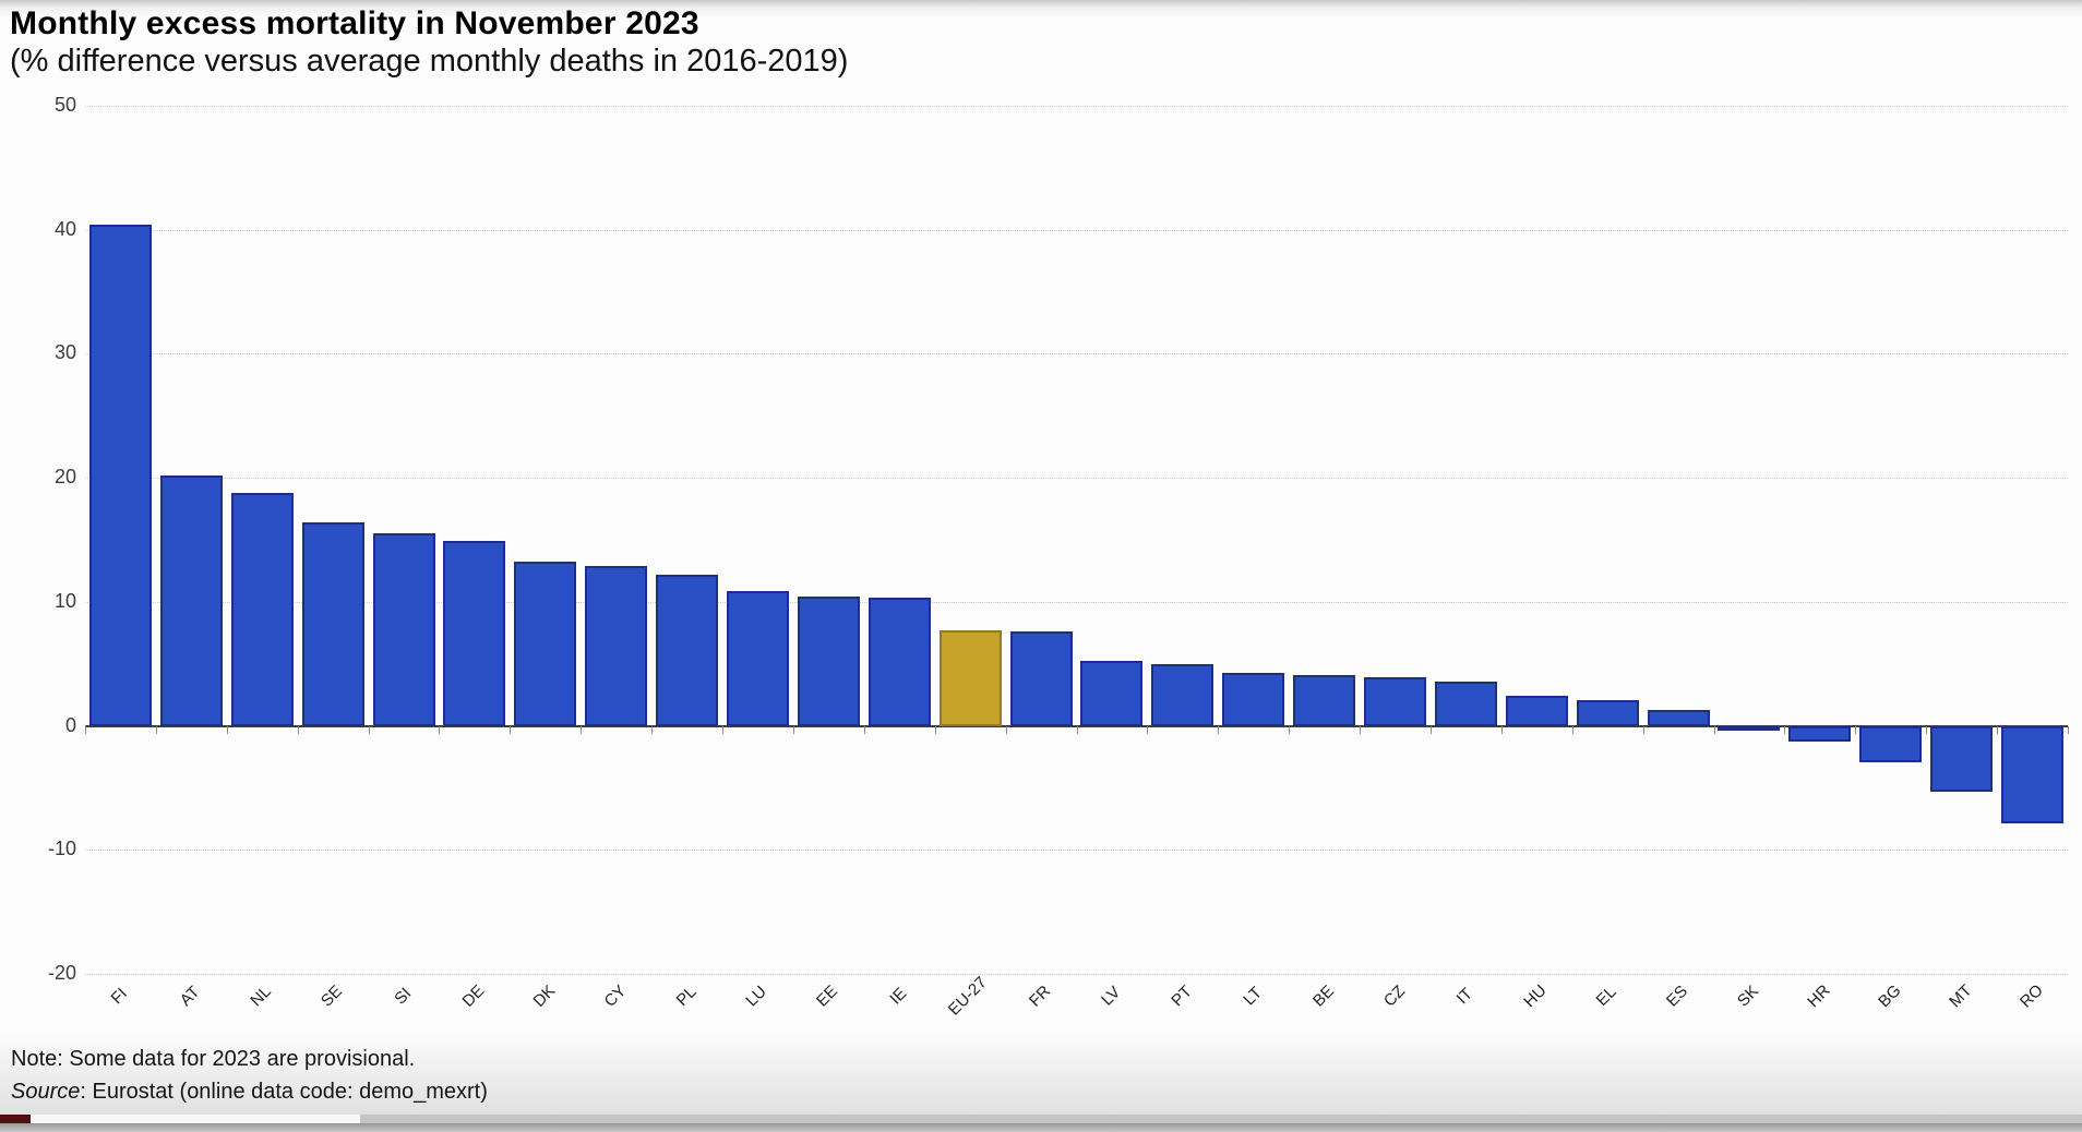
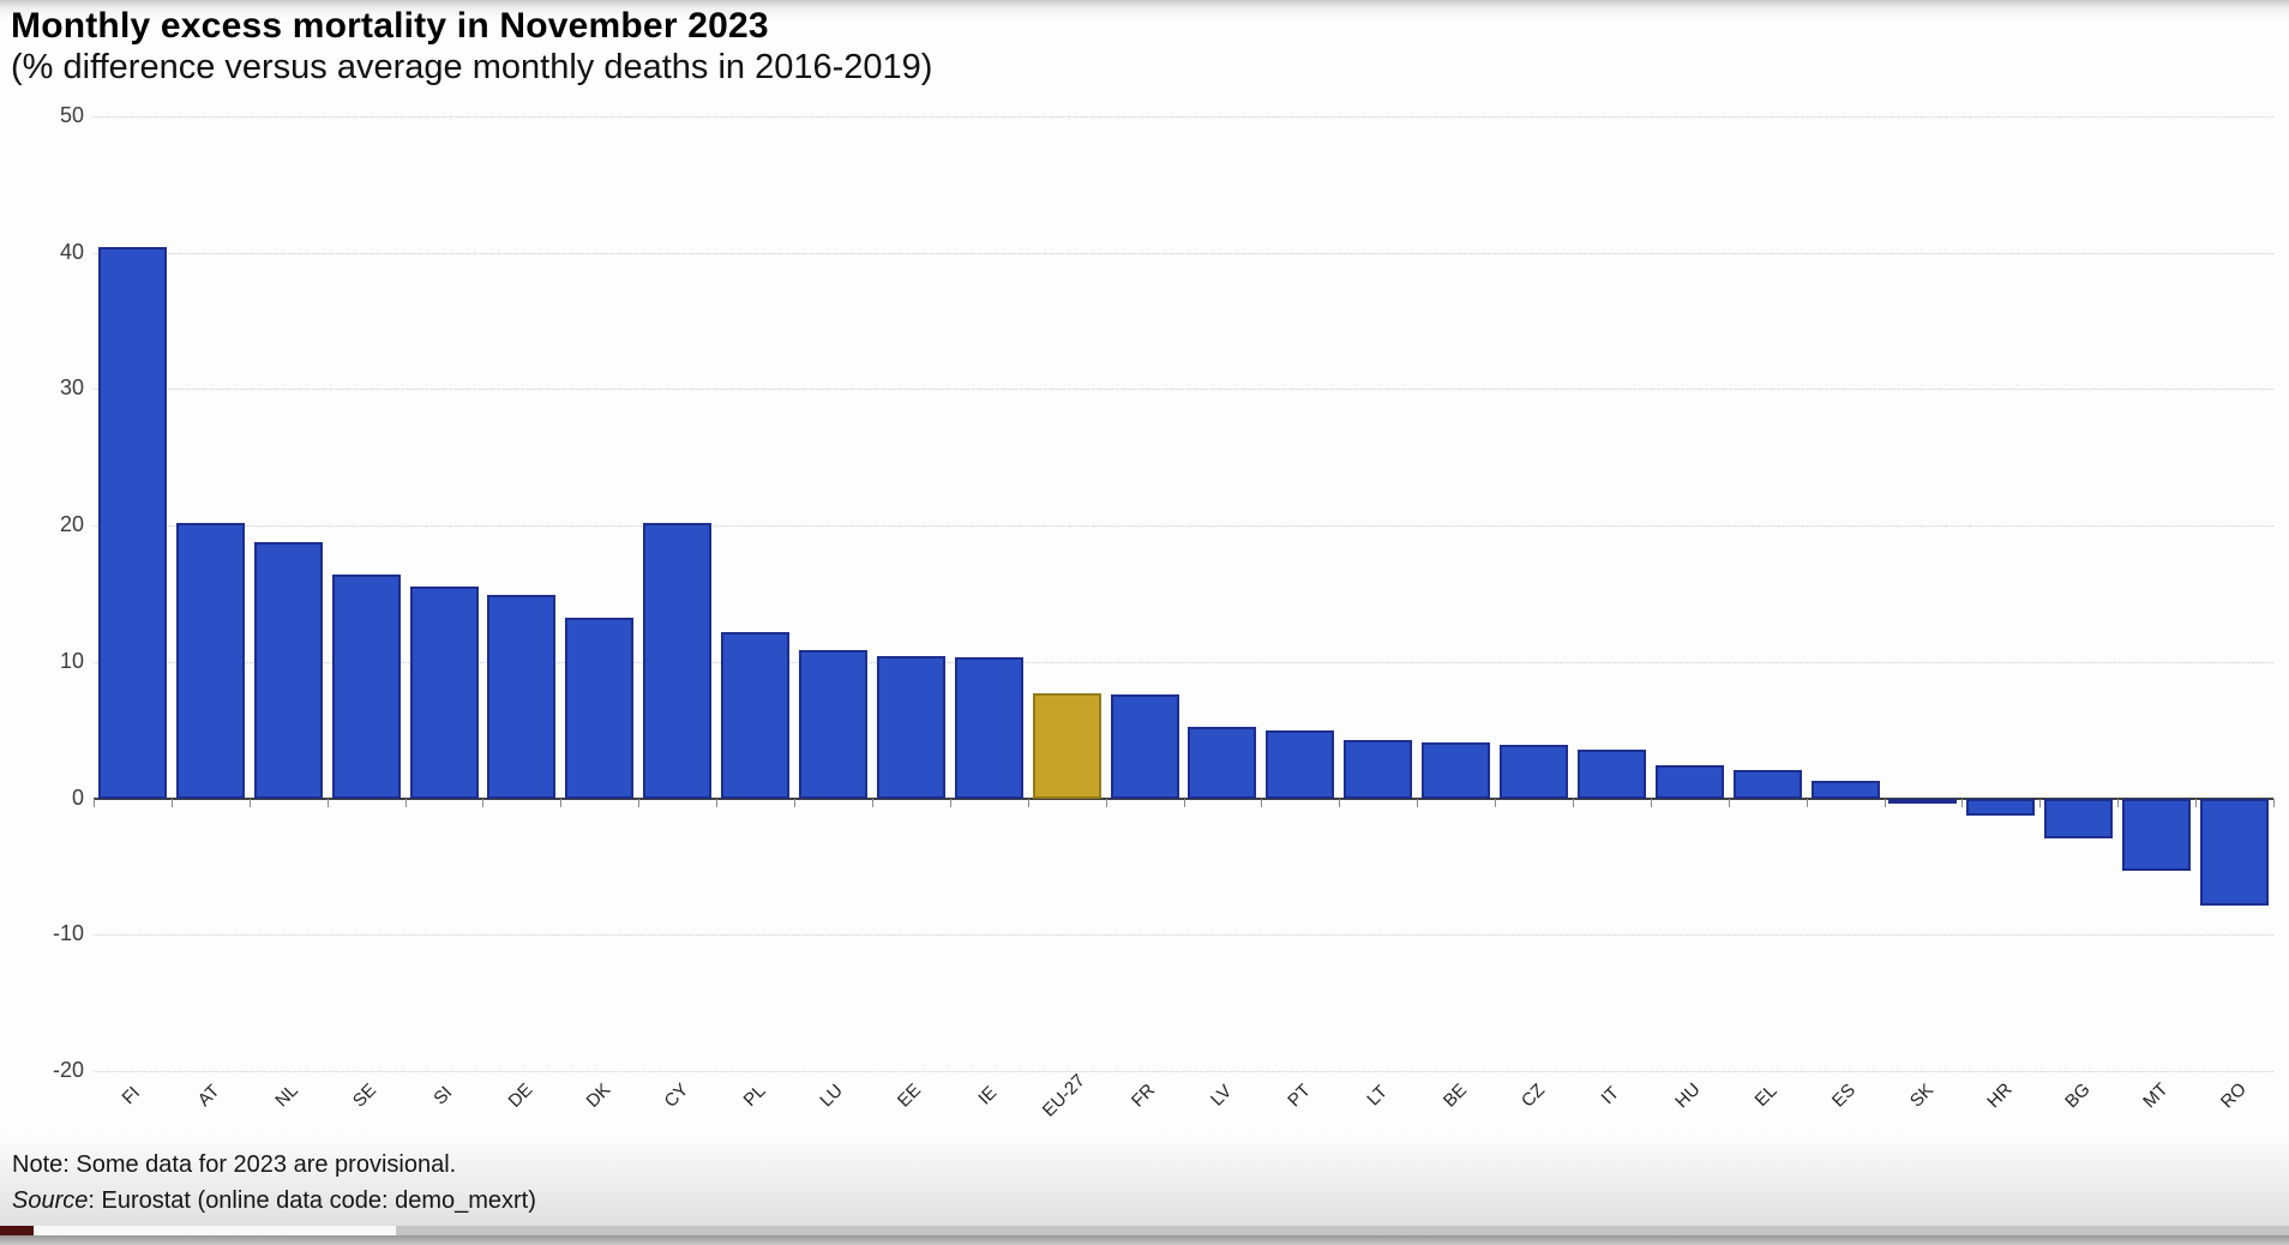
CY: 12.9 -> 20.2
